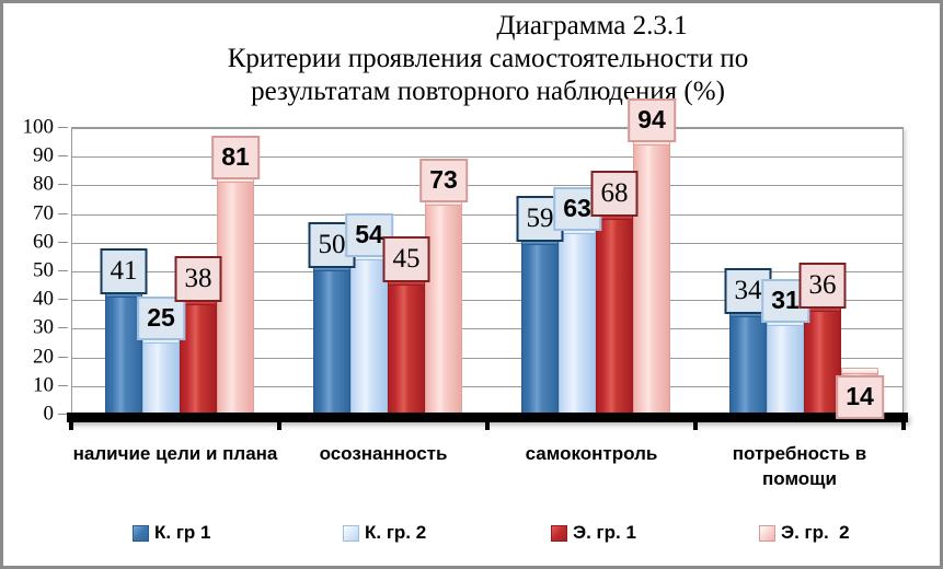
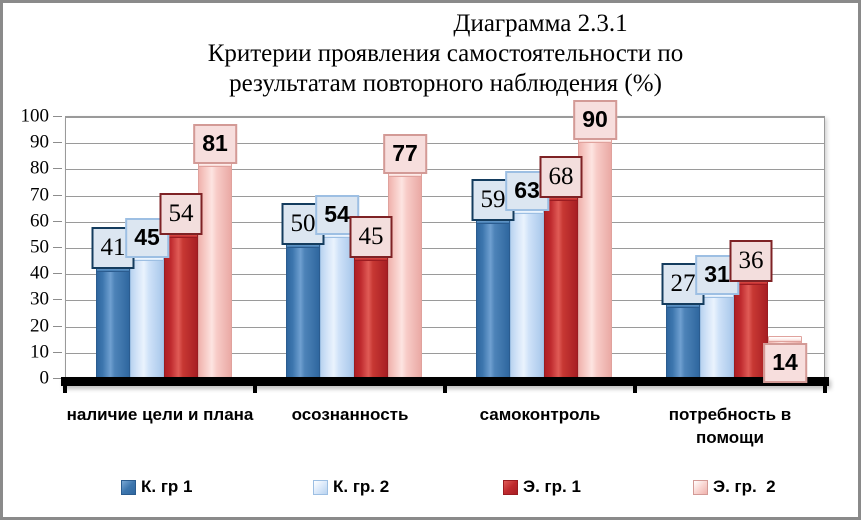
К. гр. 2/наличие цели и плана: 25 -> 45
Э. гр. 1/наличие цели и плана: 38 -> 54
Э. гр. 2/осознанность: 73 -> 77
Э. гр. 2/самоконтроль: 94 -> 90
К. гр 1/потребность в помощи: 34 -> 27
